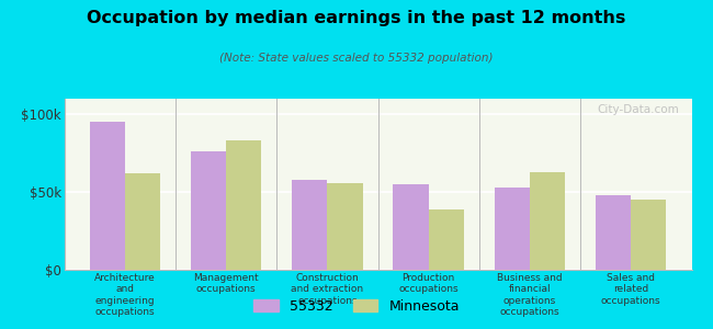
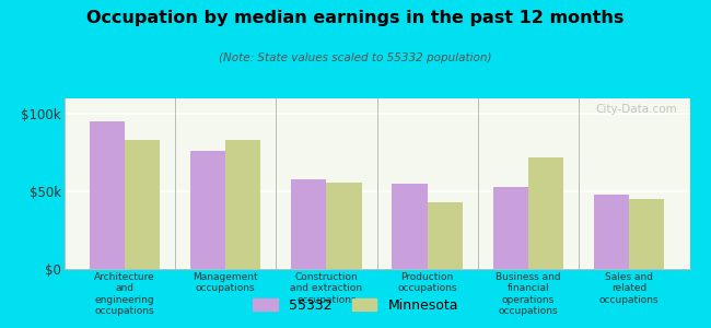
Minnesota/Architecture and engineering occupations: $62k -> $83k
Minnesota/Production occupations: $39k -> $43k
Minnesota/Business and financial operations occupations: $63k -> $72k
